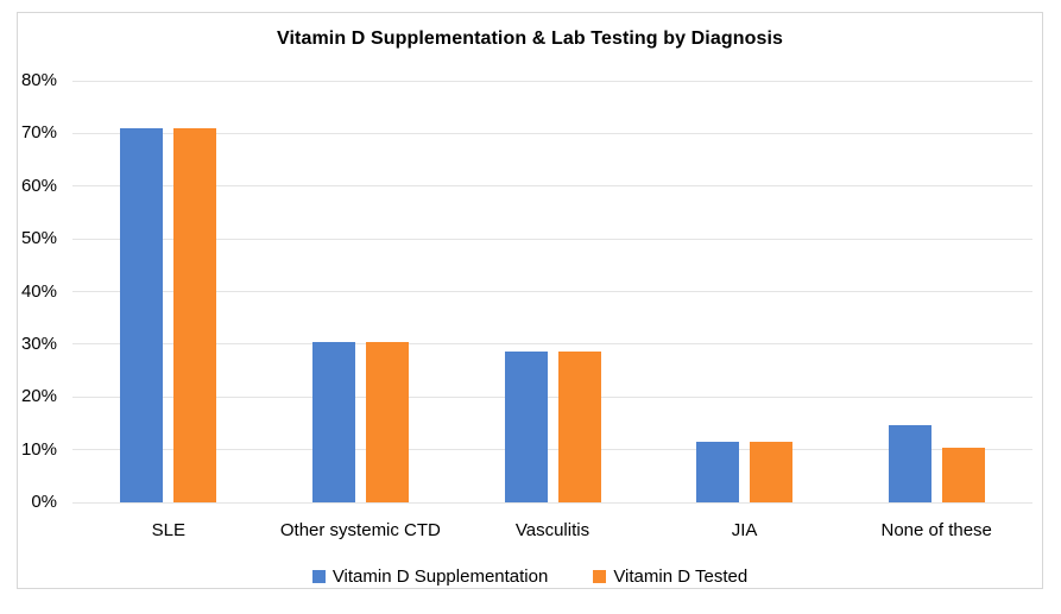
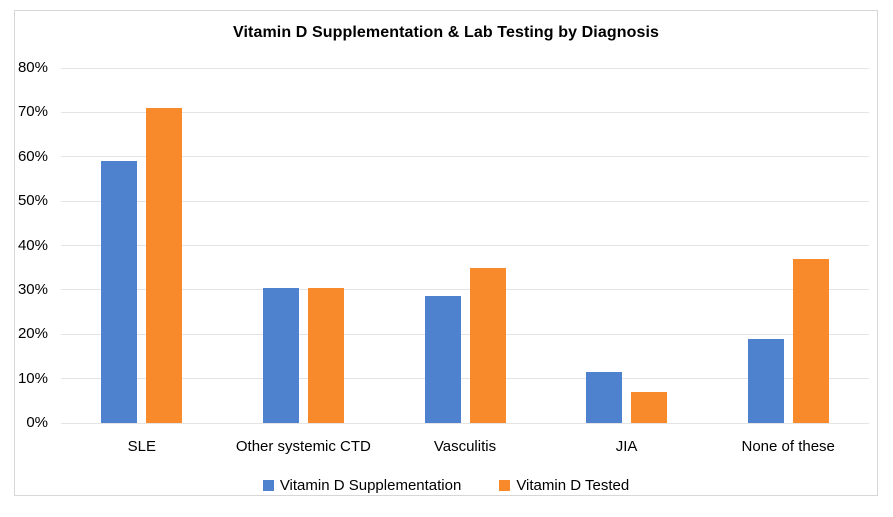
Vitamin D Supplementation/SLE: 71% -> 59%
Vitamin D Tested/Vasculitis: 29% -> 35%
Vitamin D Tested/JIA: 12% -> 7%
Vitamin D Supplementation/None of these: 15% -> 19%
Vitamin D Tested/None of these: 10% -> 37%
